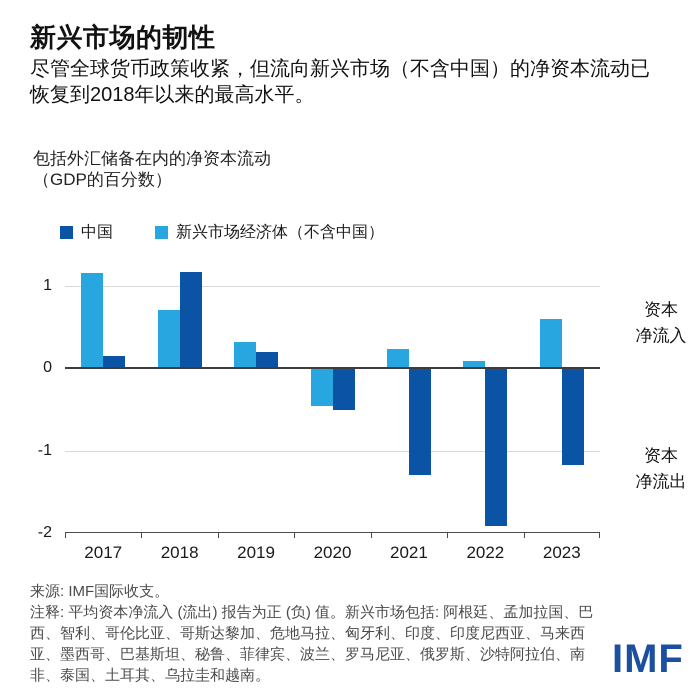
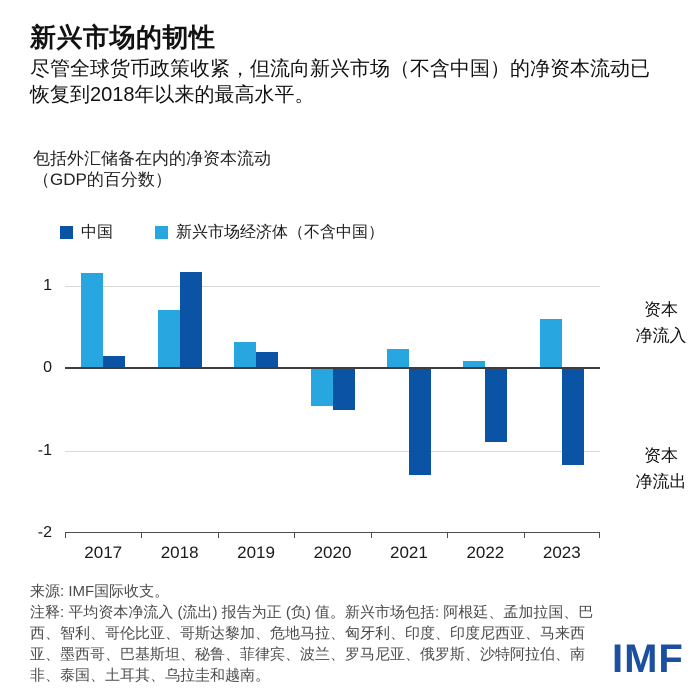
中国/2022: -1.9 -> -0.9
